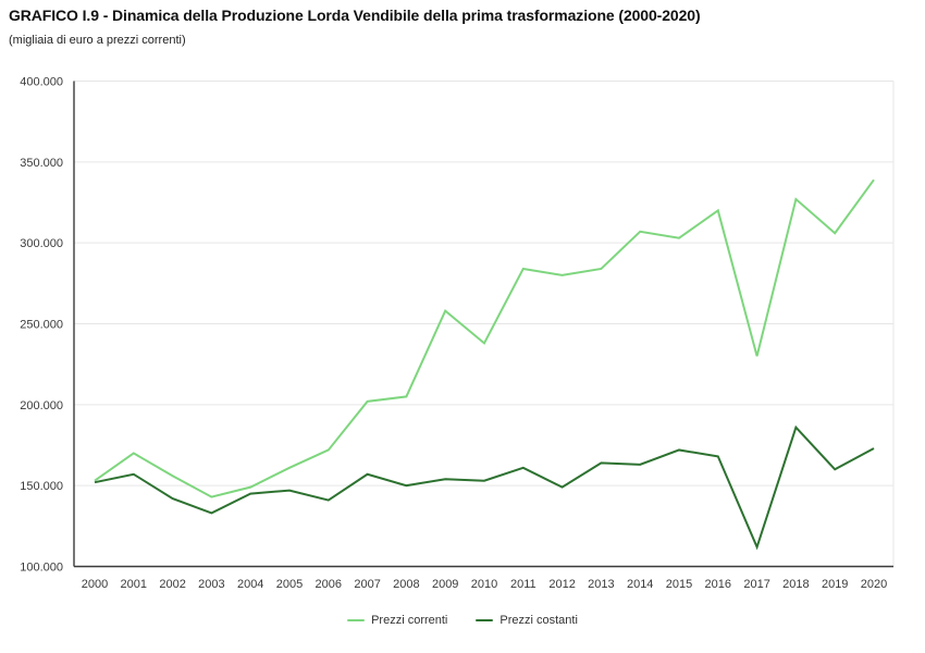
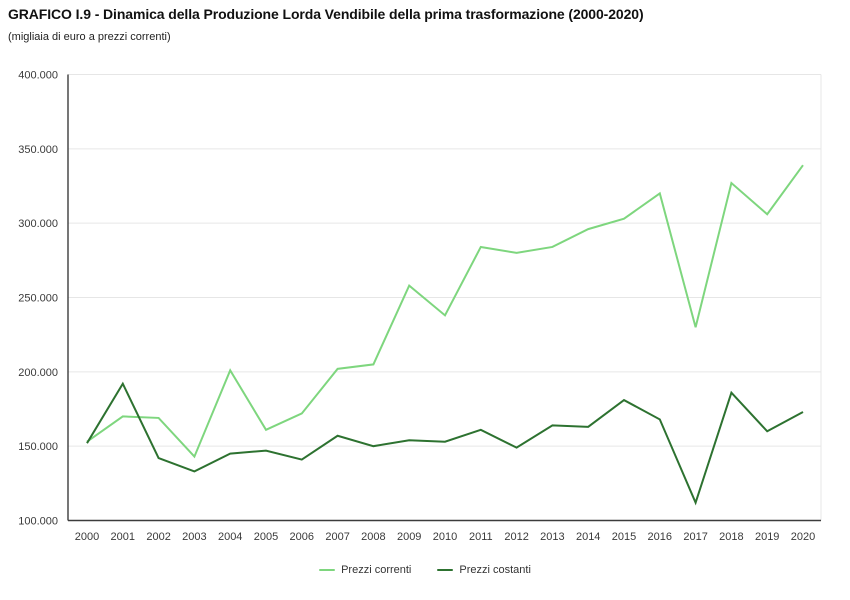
Prezzi costanti/2001: 157000 -> 192000
Prezzi correnti/2002: 156000 -> 169000
Prezzi correnti/2004: 149000 -> 201000
Prezzi correnti/2014: 307000 -> 296000
Prezzi costanti/2015: 172000 -> 181000
